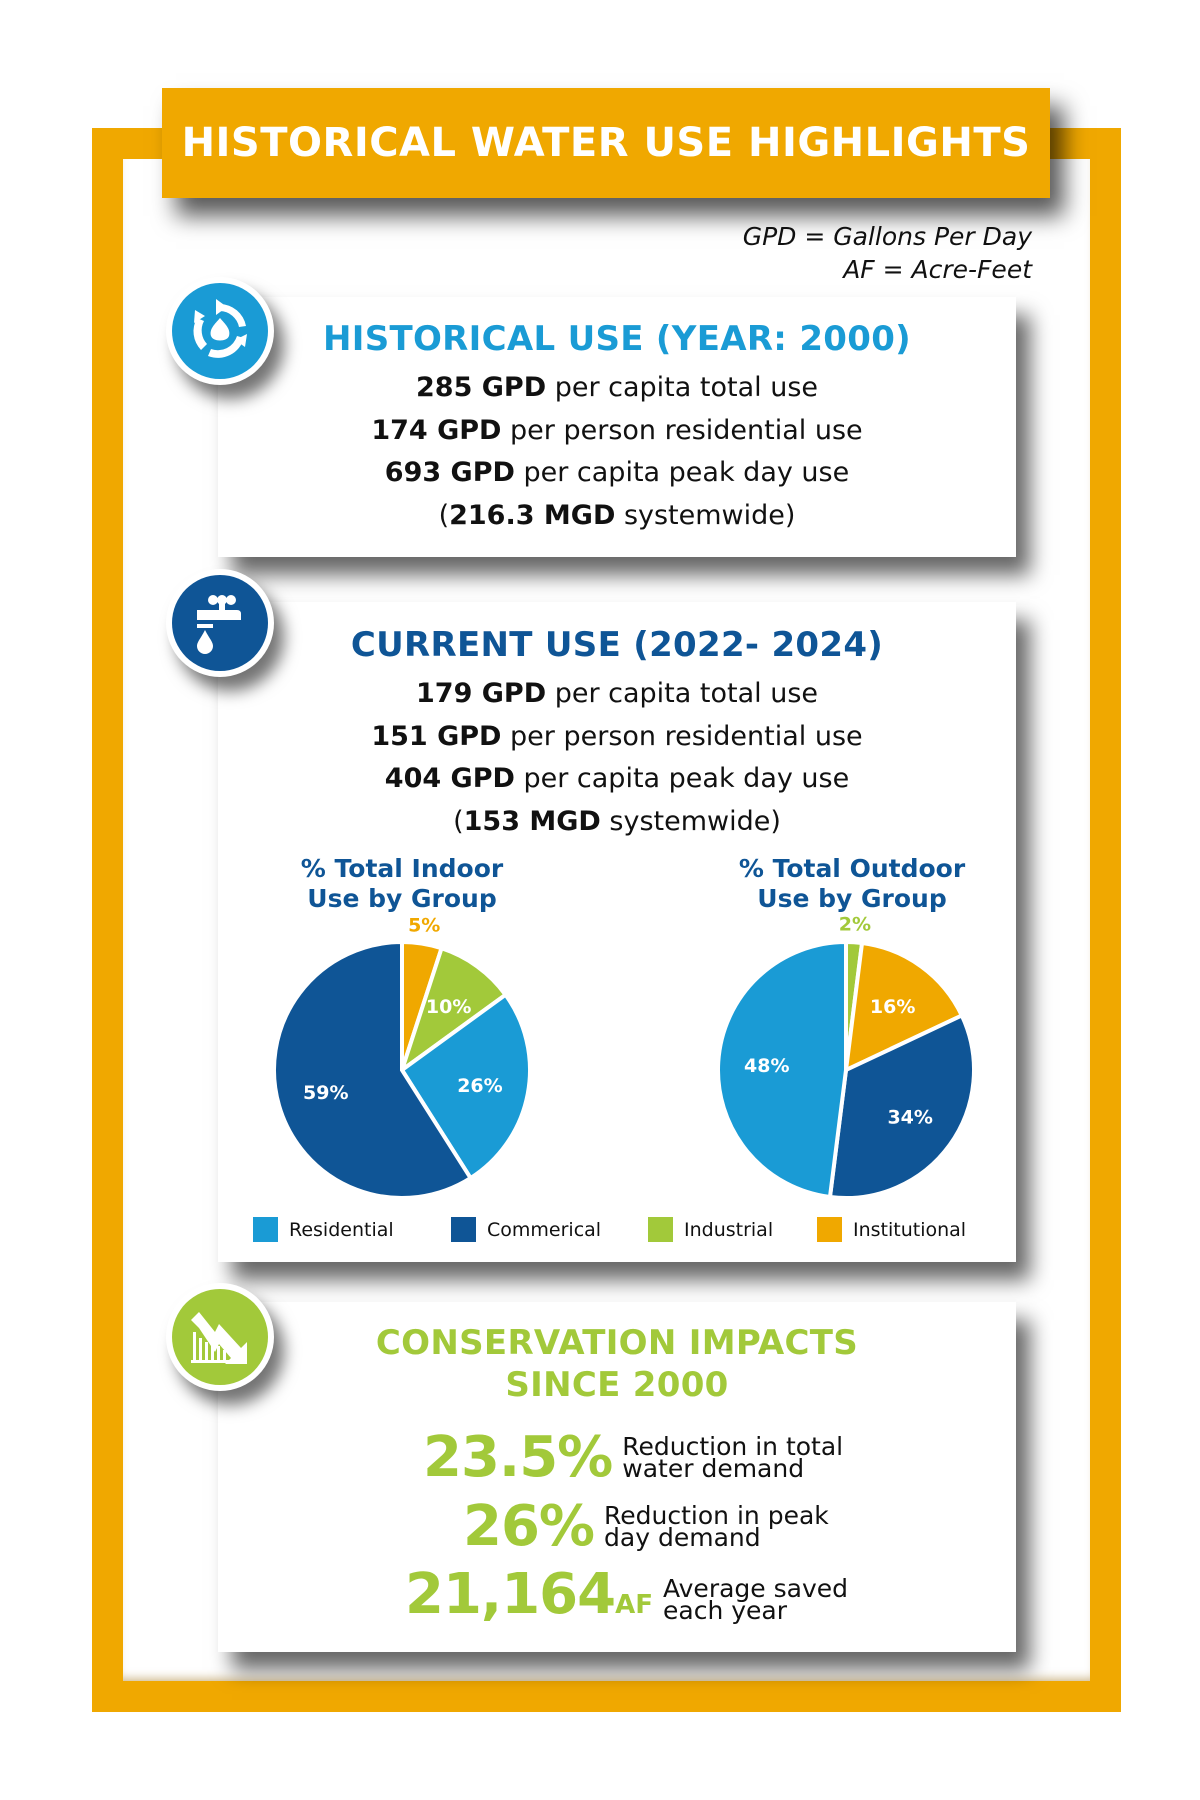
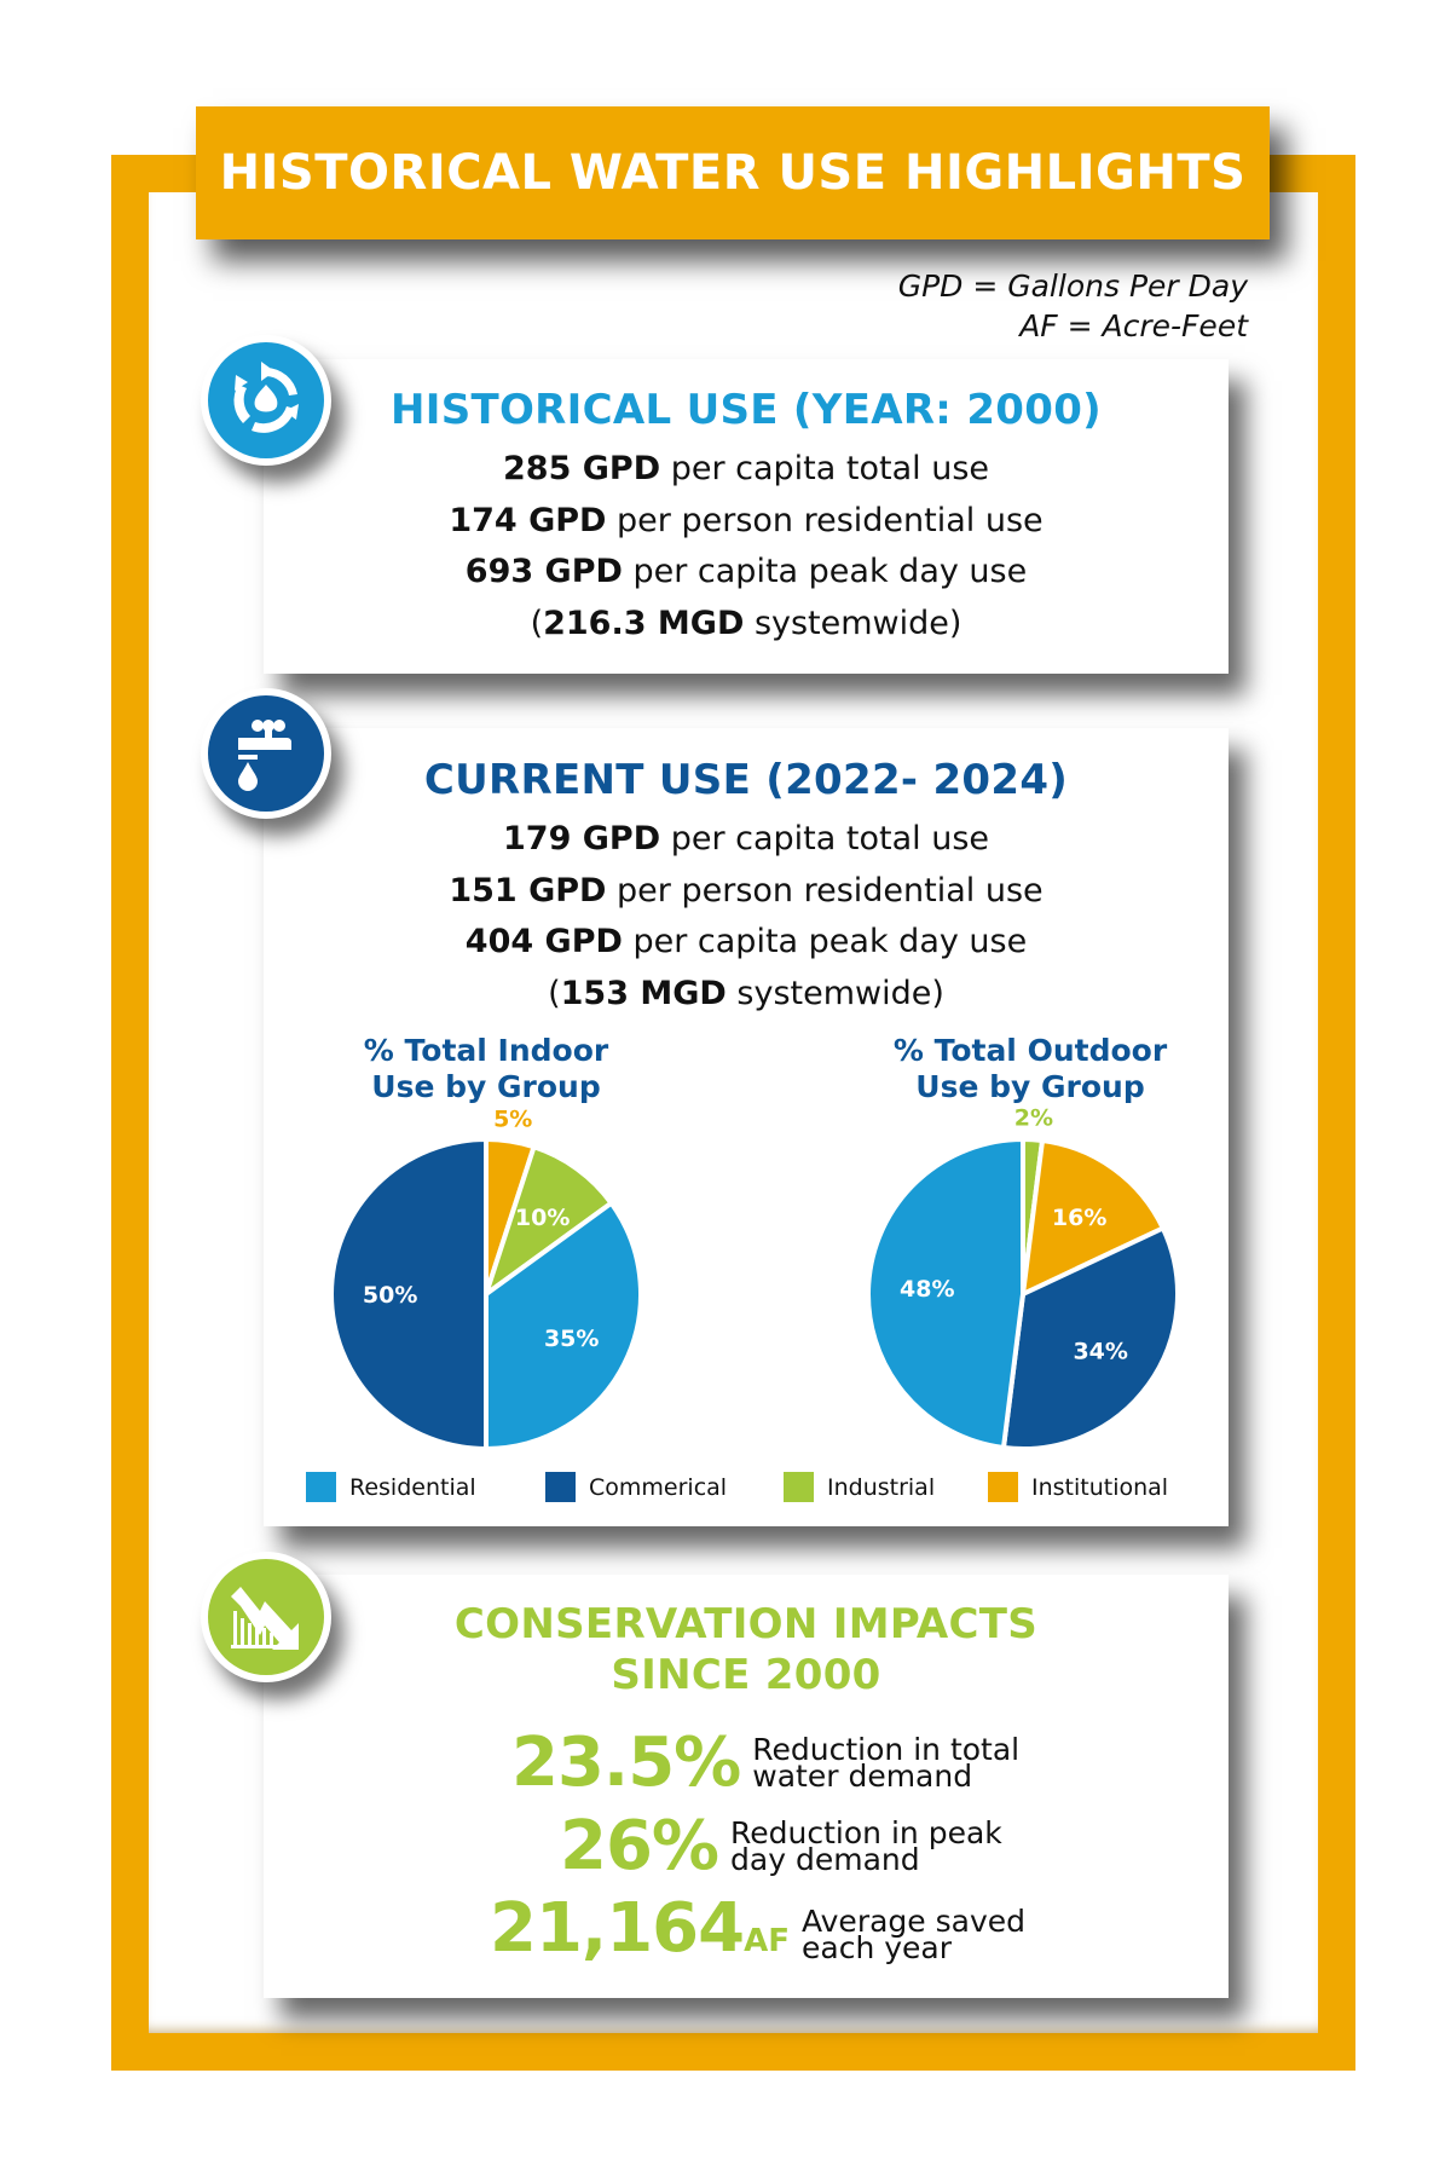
% Total Indoor Use by Group/Residential: 26% -> 35%
% Total Indoor Use by Group/Commerical: 59% -> 50%
